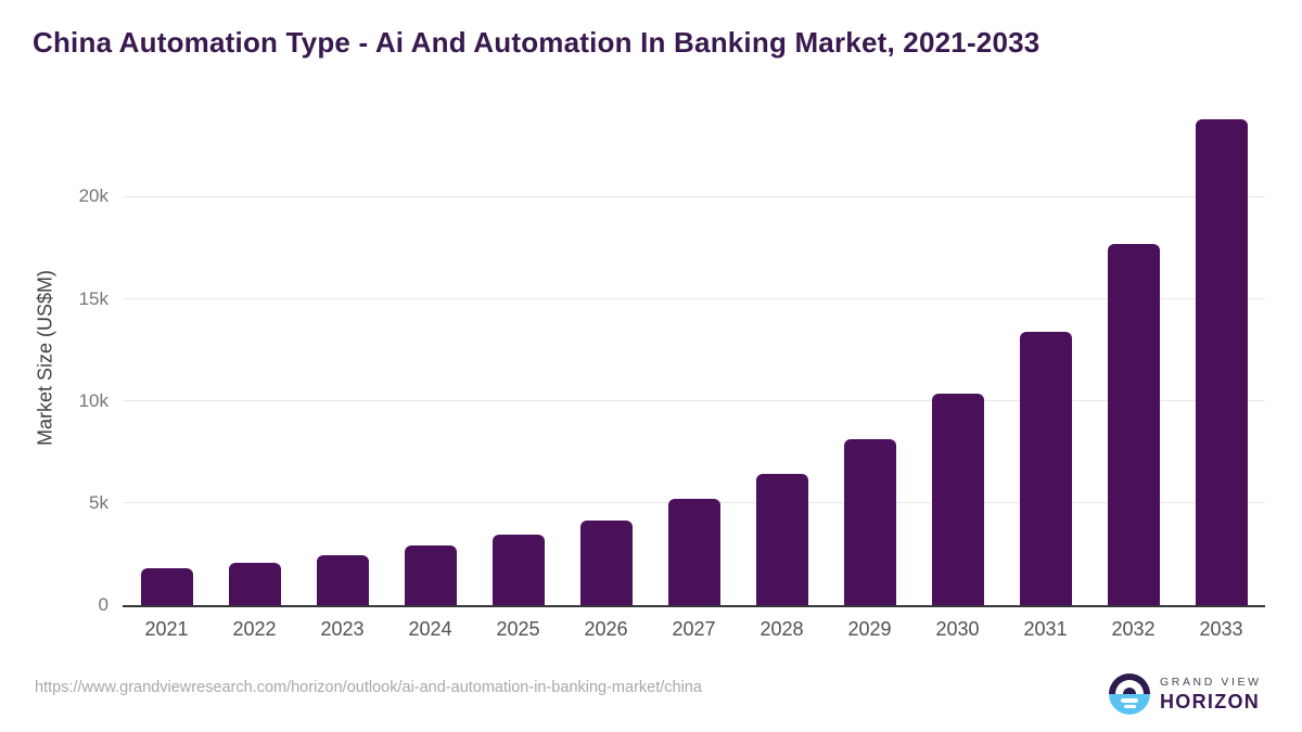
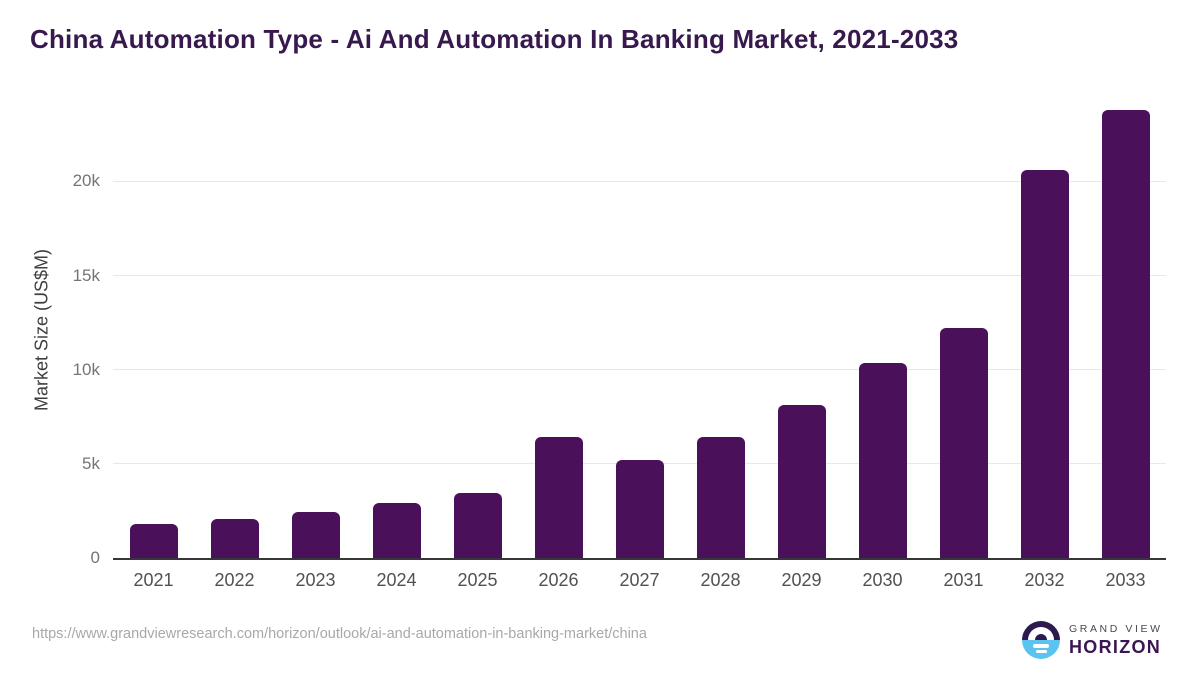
2026: 4.2k -> 6.4k
2031: 13.4k -> 12.2k
2032: 17.7k -> 20.6k
